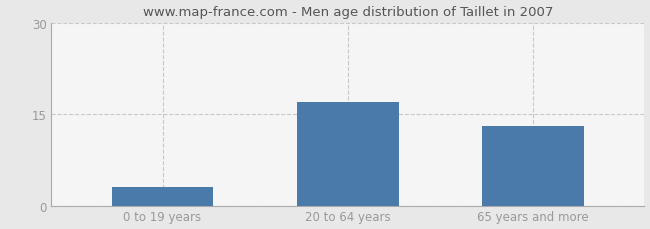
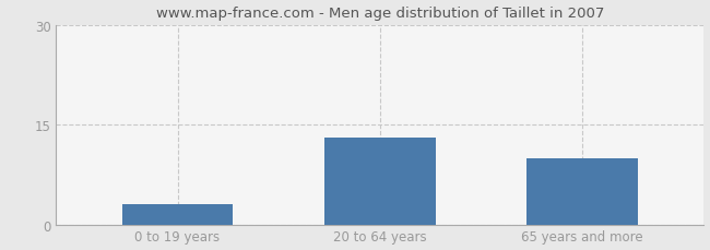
20 to 64 years: 17 -> 13
65 years and more: 13 -> 10
